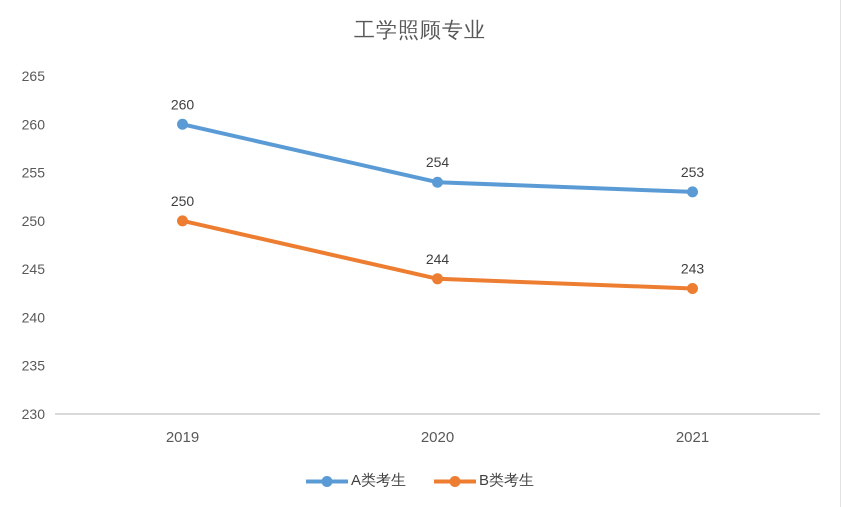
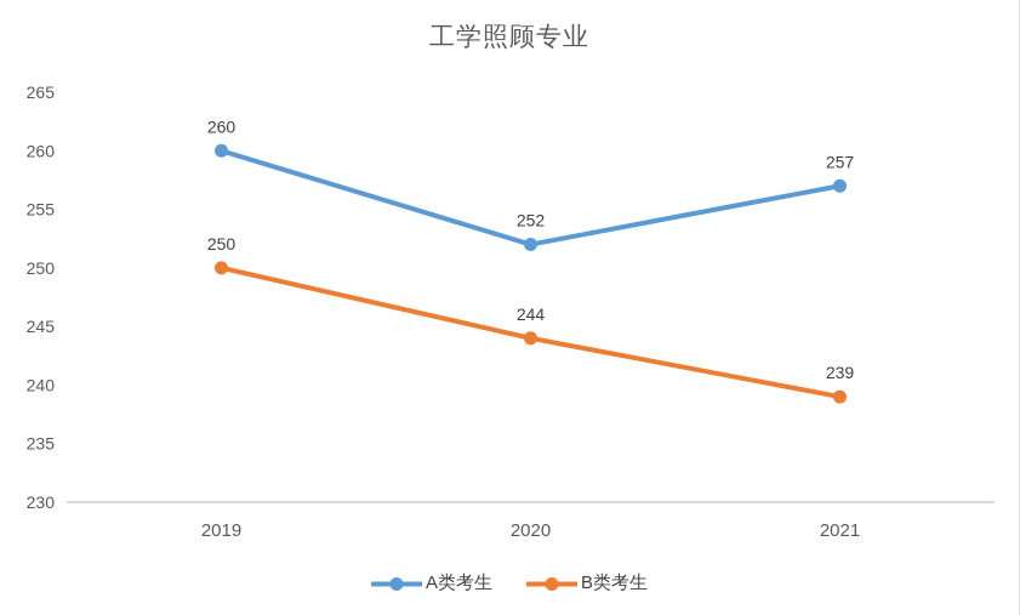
A类考生/2020: 254 -> 252
A类考生/2021: 253 -> 257
B类考生/2021: 243 -> 239
